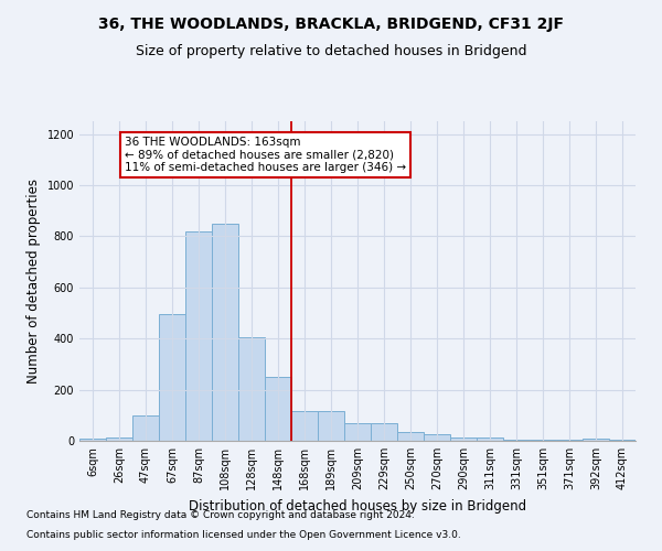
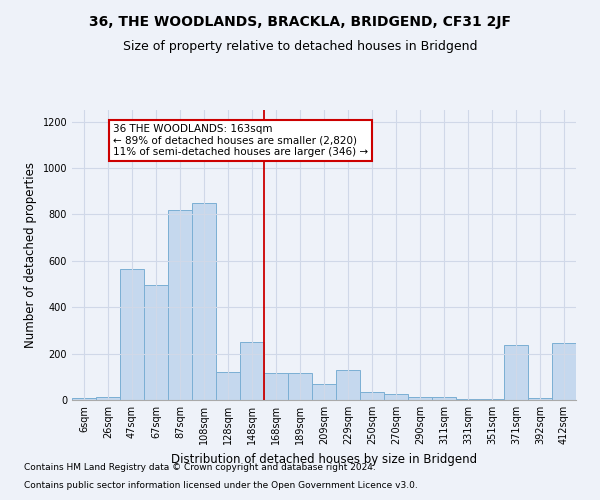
47sqm: 100 -> 565
128sqm: 405 -> 120
229sqm: 68 -> 130
371sqm: 3 -> 235
412sqm: 3 -> 245
